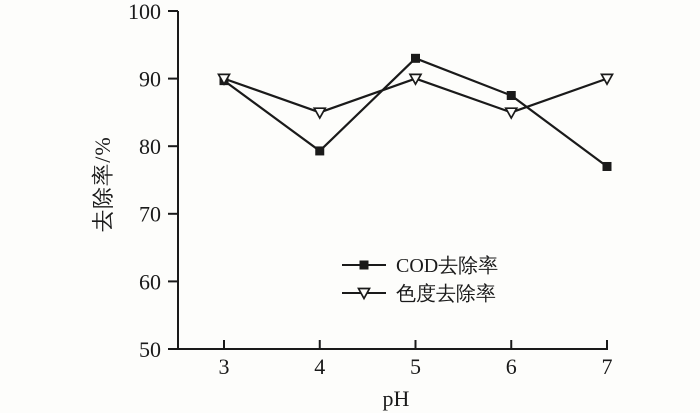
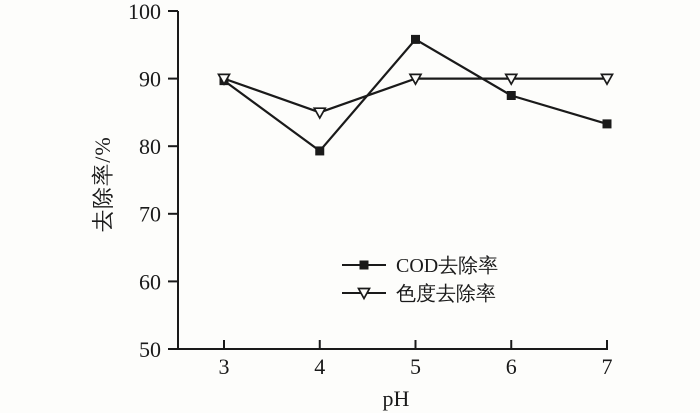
COD去除率/5: 93 -> 96
色度去除率/6: 85 -> 90
COD去除率/7: 77 -> 83
